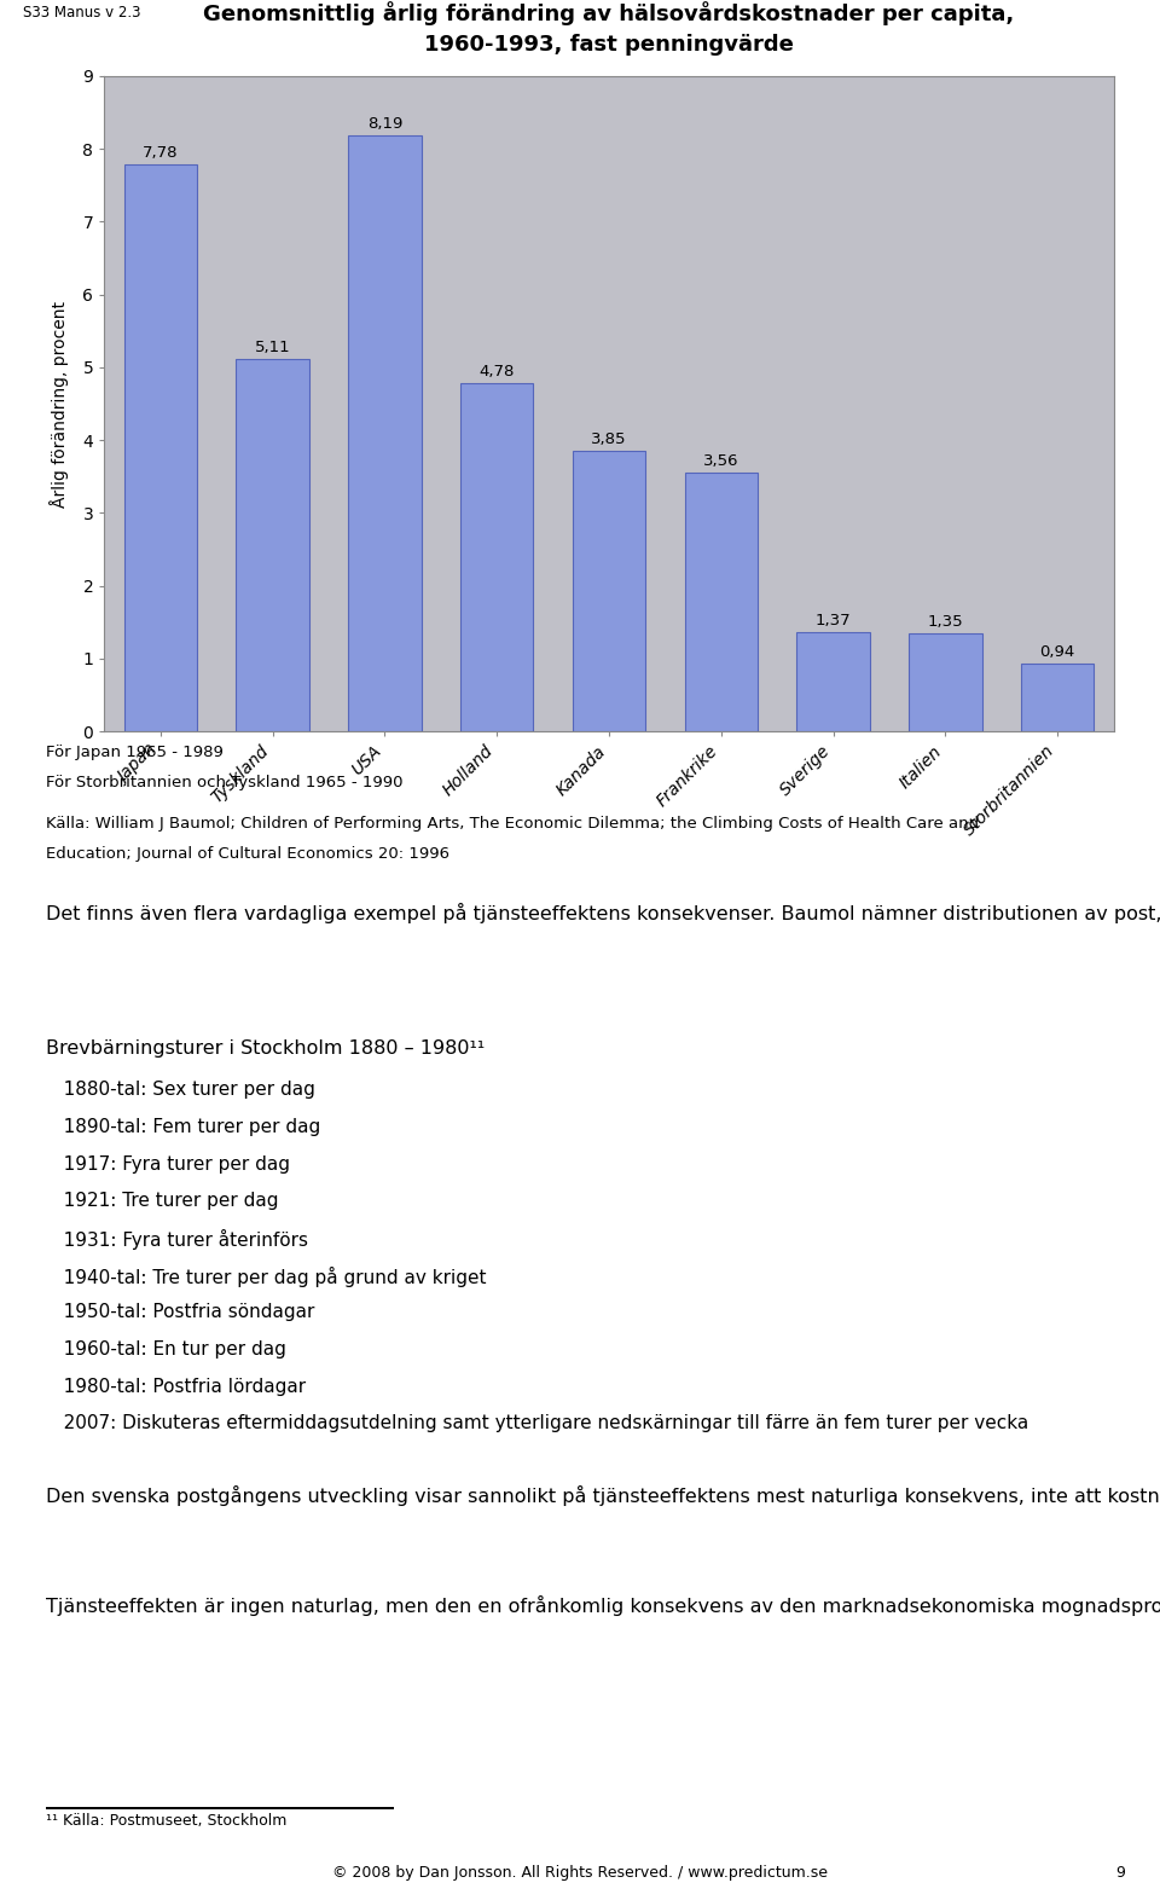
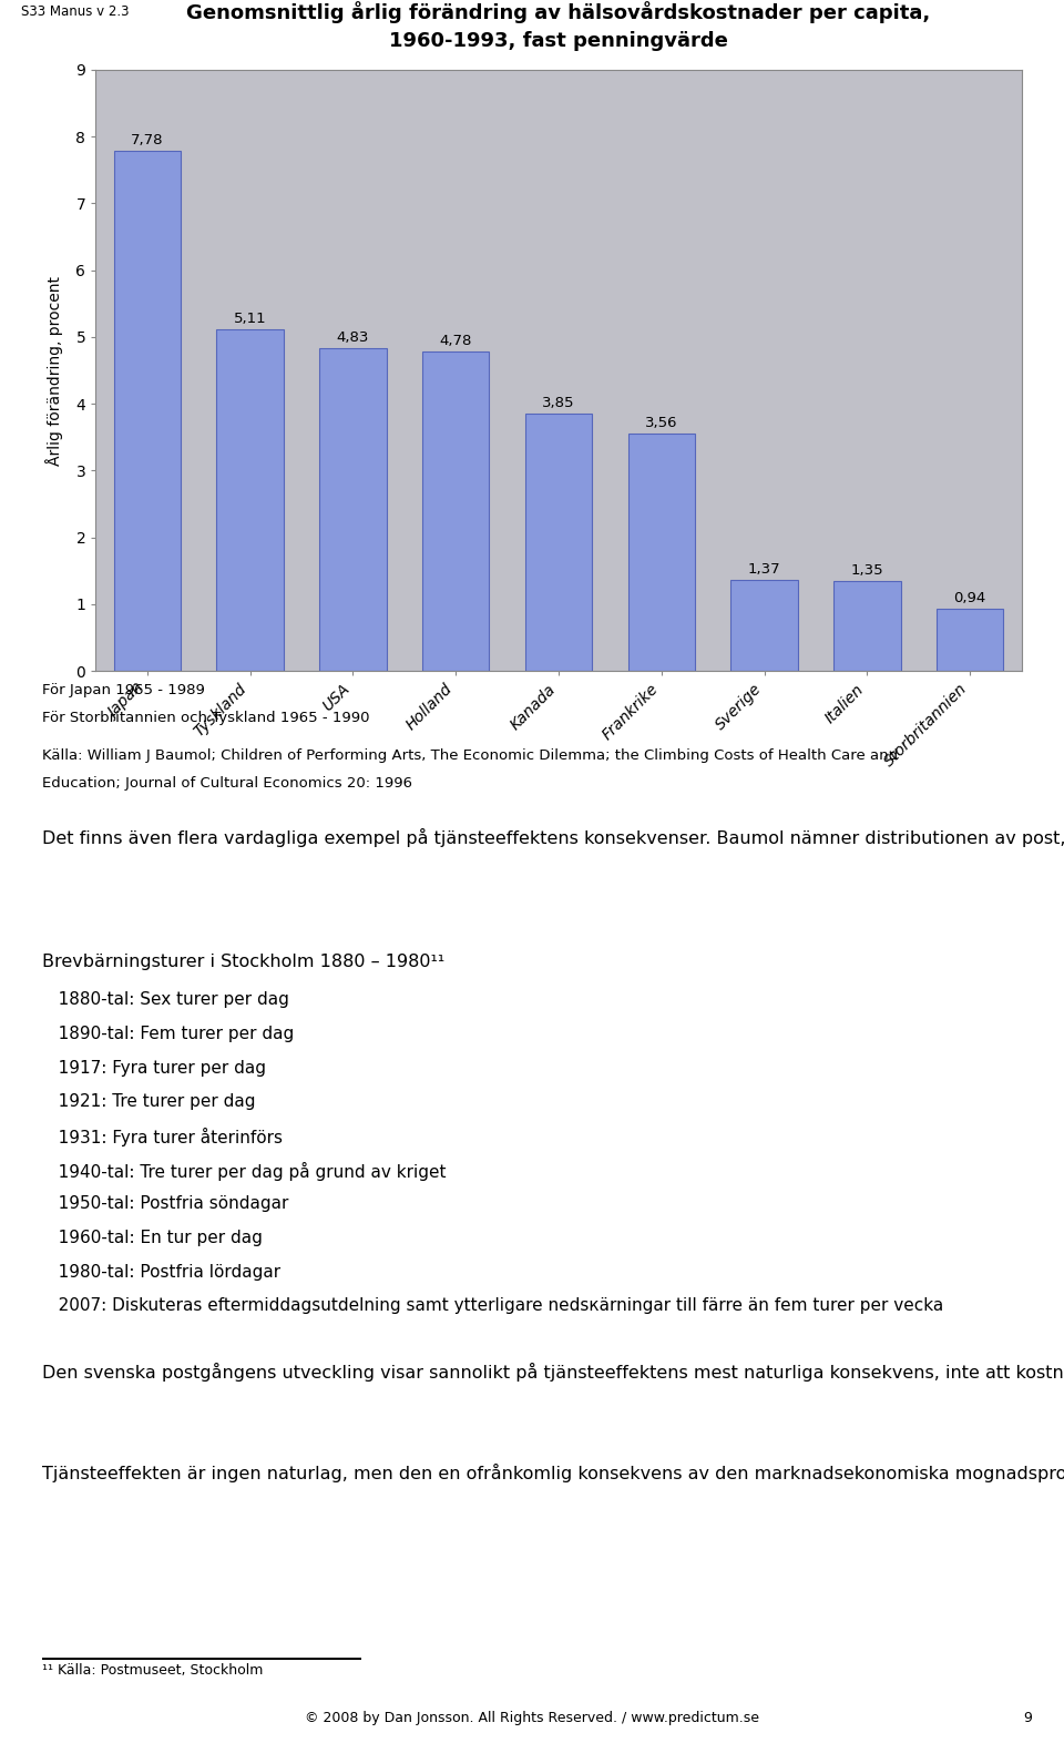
USA: 8,19 -> 4,83
